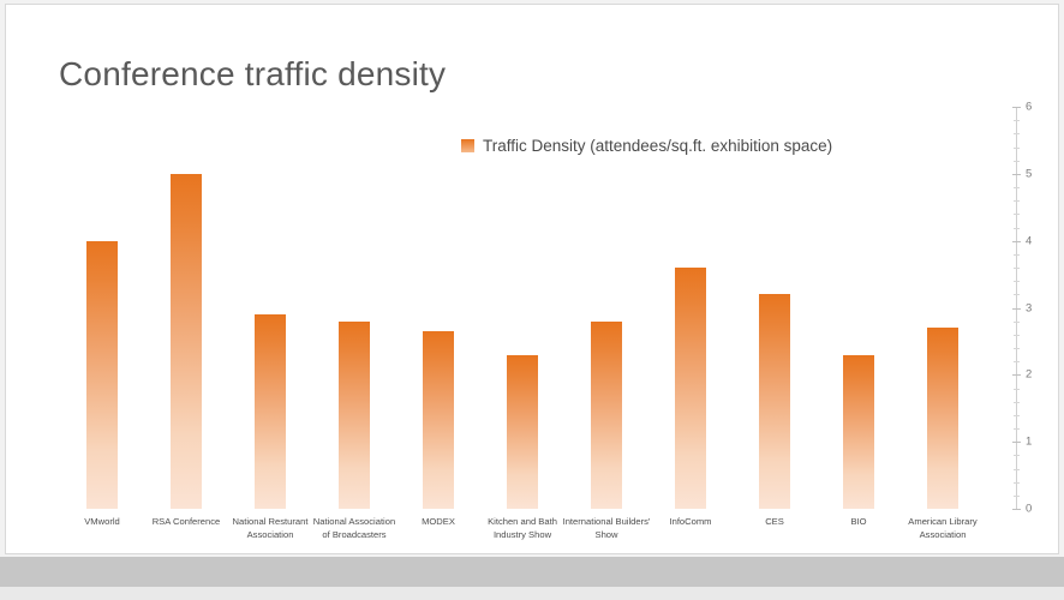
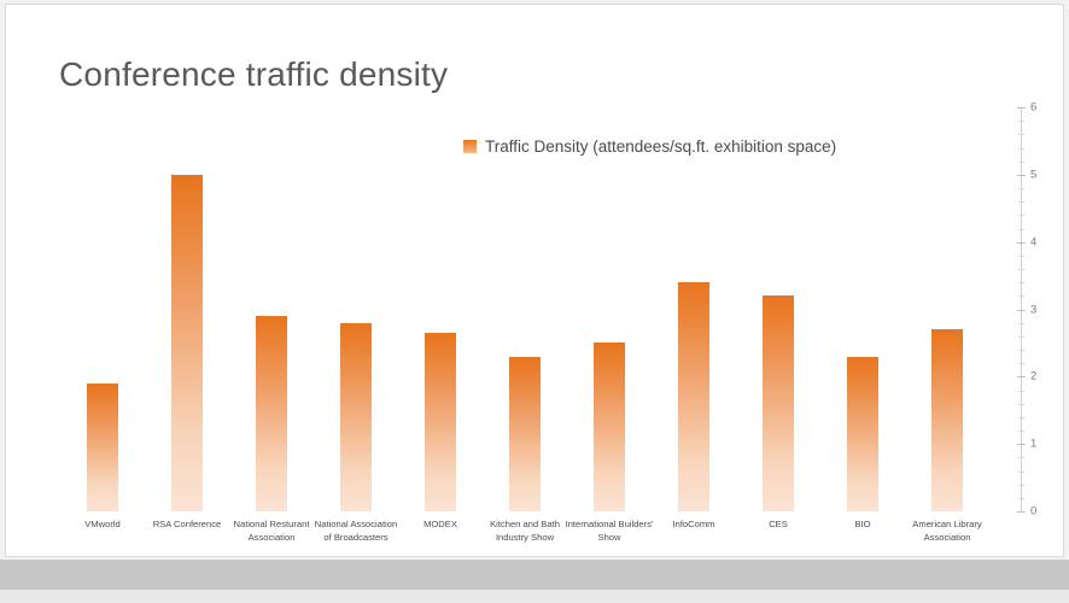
VMworld: 4.0 -> 1.9
International Builders' Show: 2.8 -> 2.5
InfoComm: 3.6 -> 3.4
